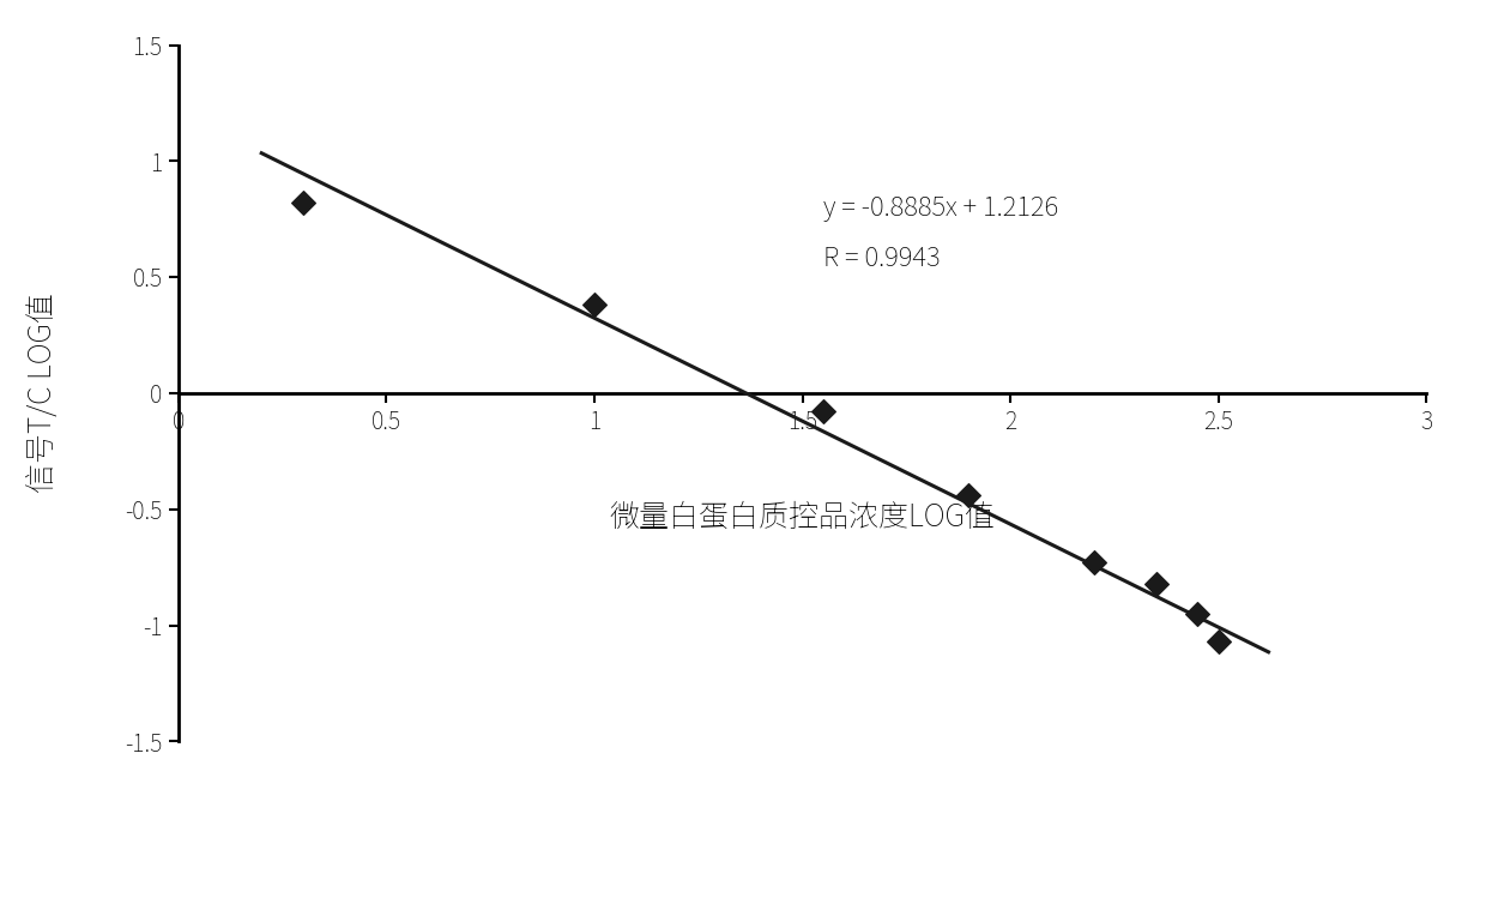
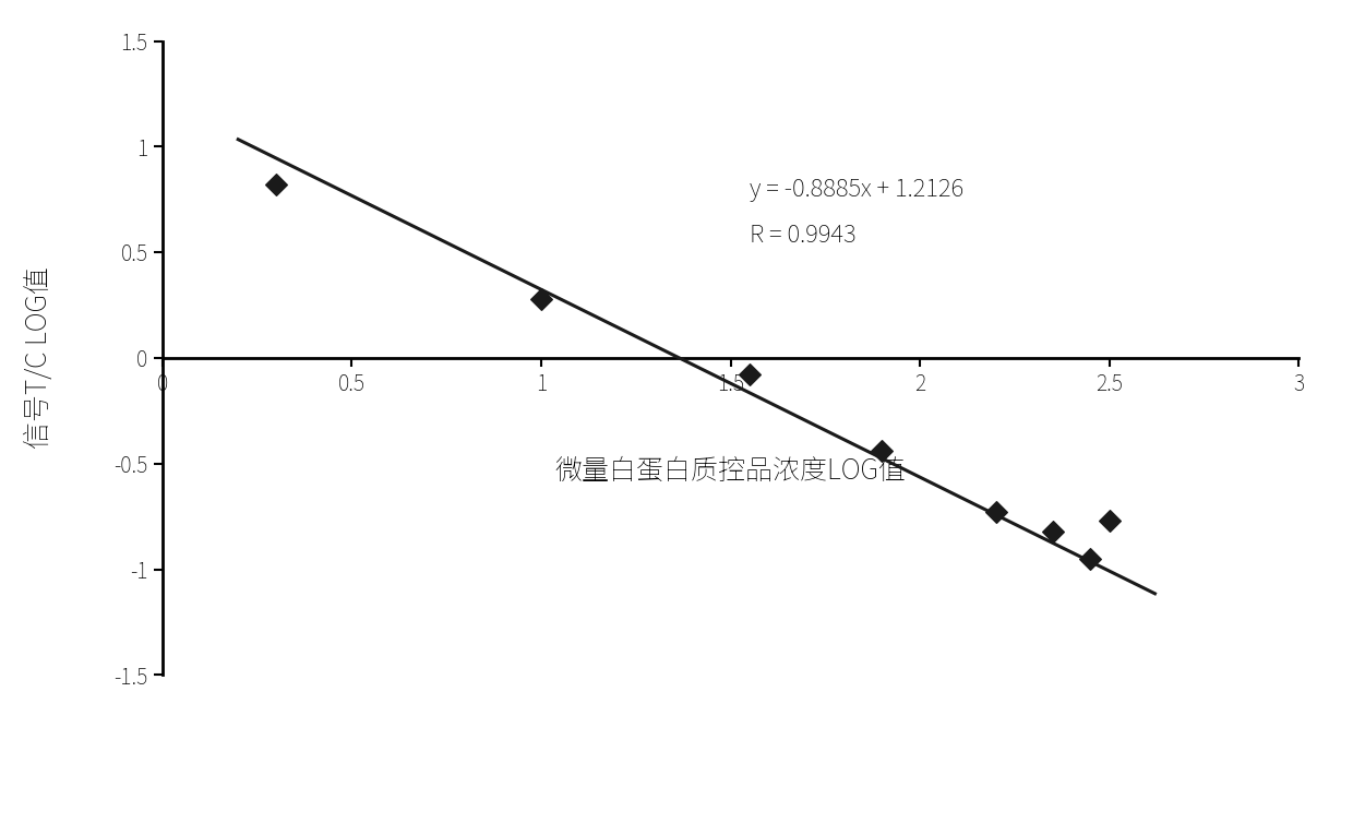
1: 0.38 -> 0.28
2.5: -1.07 -> -0.77
